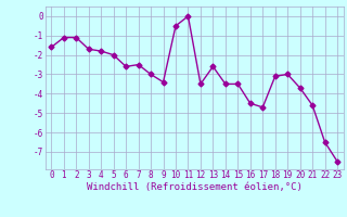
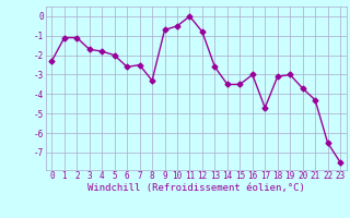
0: -1.6 -> -2.3
8: -3.0 -> -3.3
9: -3.4 -> -0.7
12: -3.5 -> -0.8
16: -4.5 -> -3.0
21: -4.6 -> -4.3
